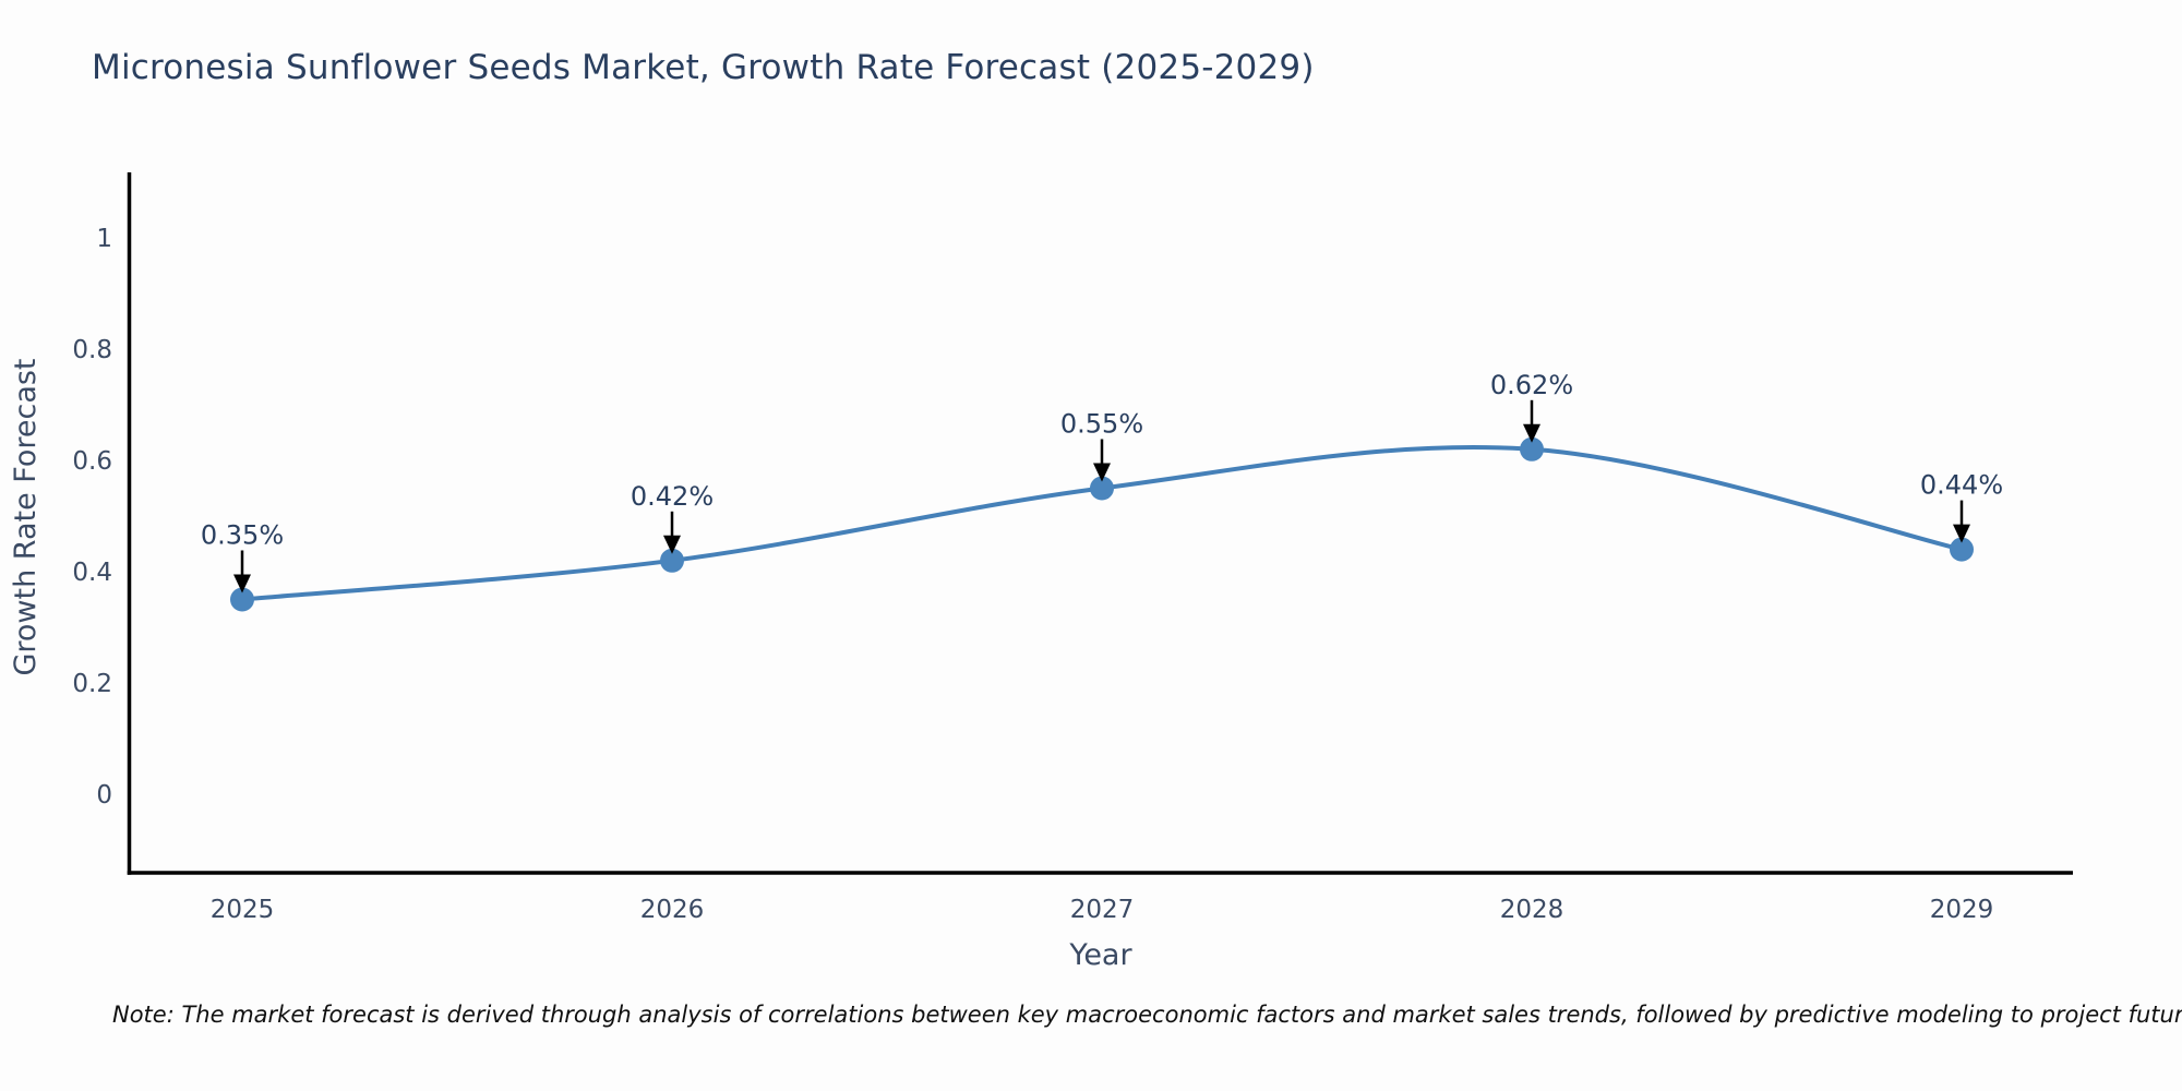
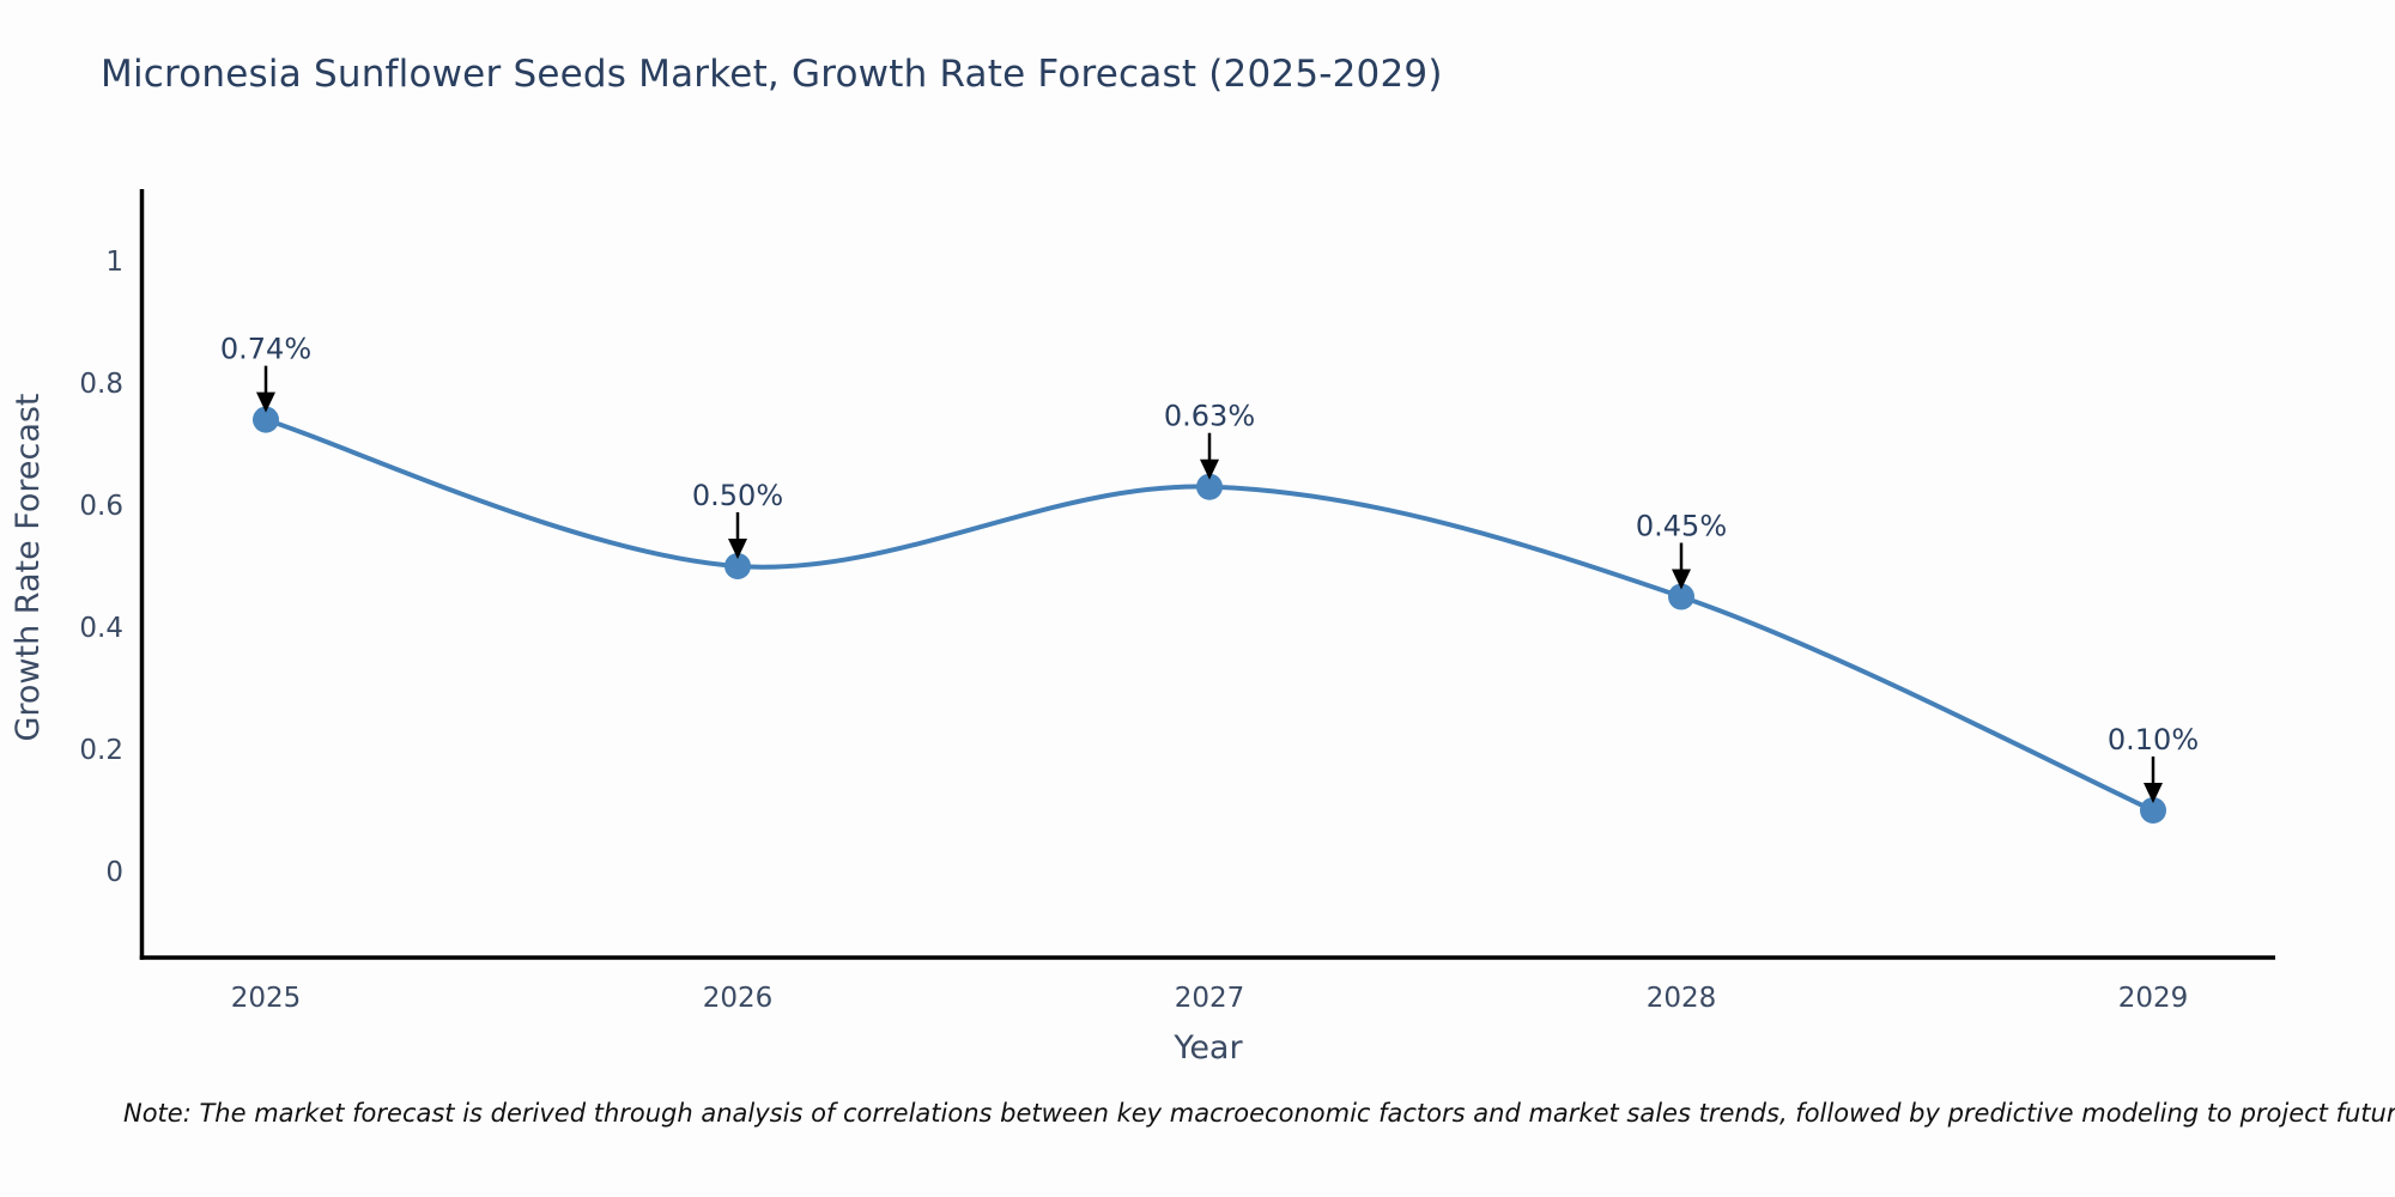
2025: 0.35% -> 0.74%
2026: 0.42% -> 0.50%
2027: 0.55% -> 0.63%
2028: 0.62% -> 0.45%
2029: 0.44% -> 0.10%
